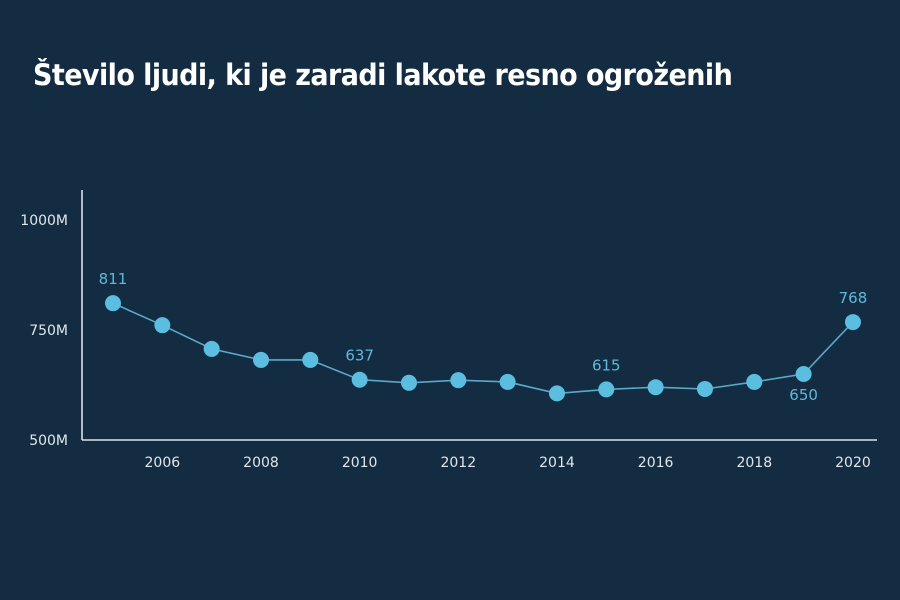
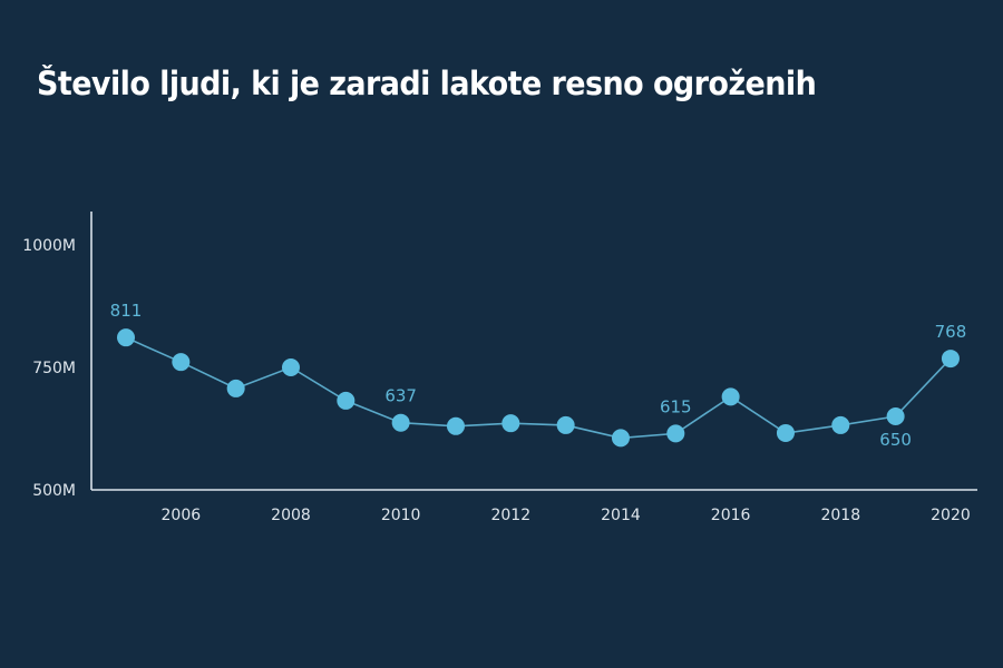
2008: 680M -> 750M
2016: 620M -> 690M
